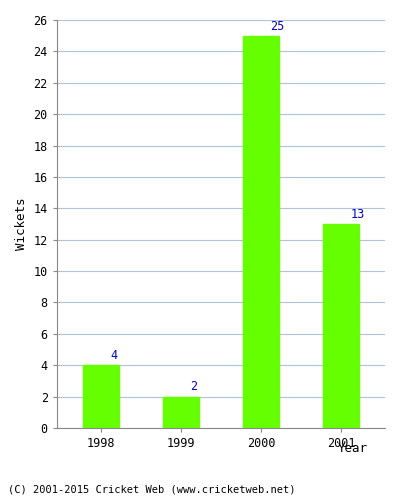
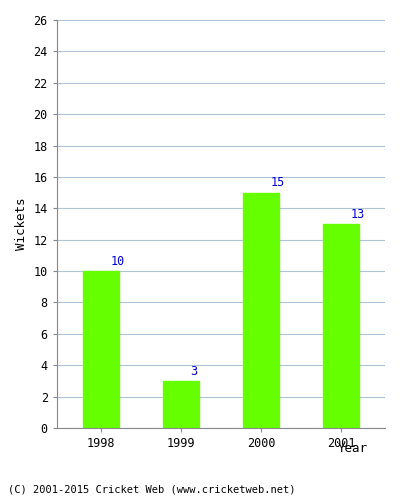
1998: 4 -> 10
1999: 2 -> 3
2000: 25 -> 15
